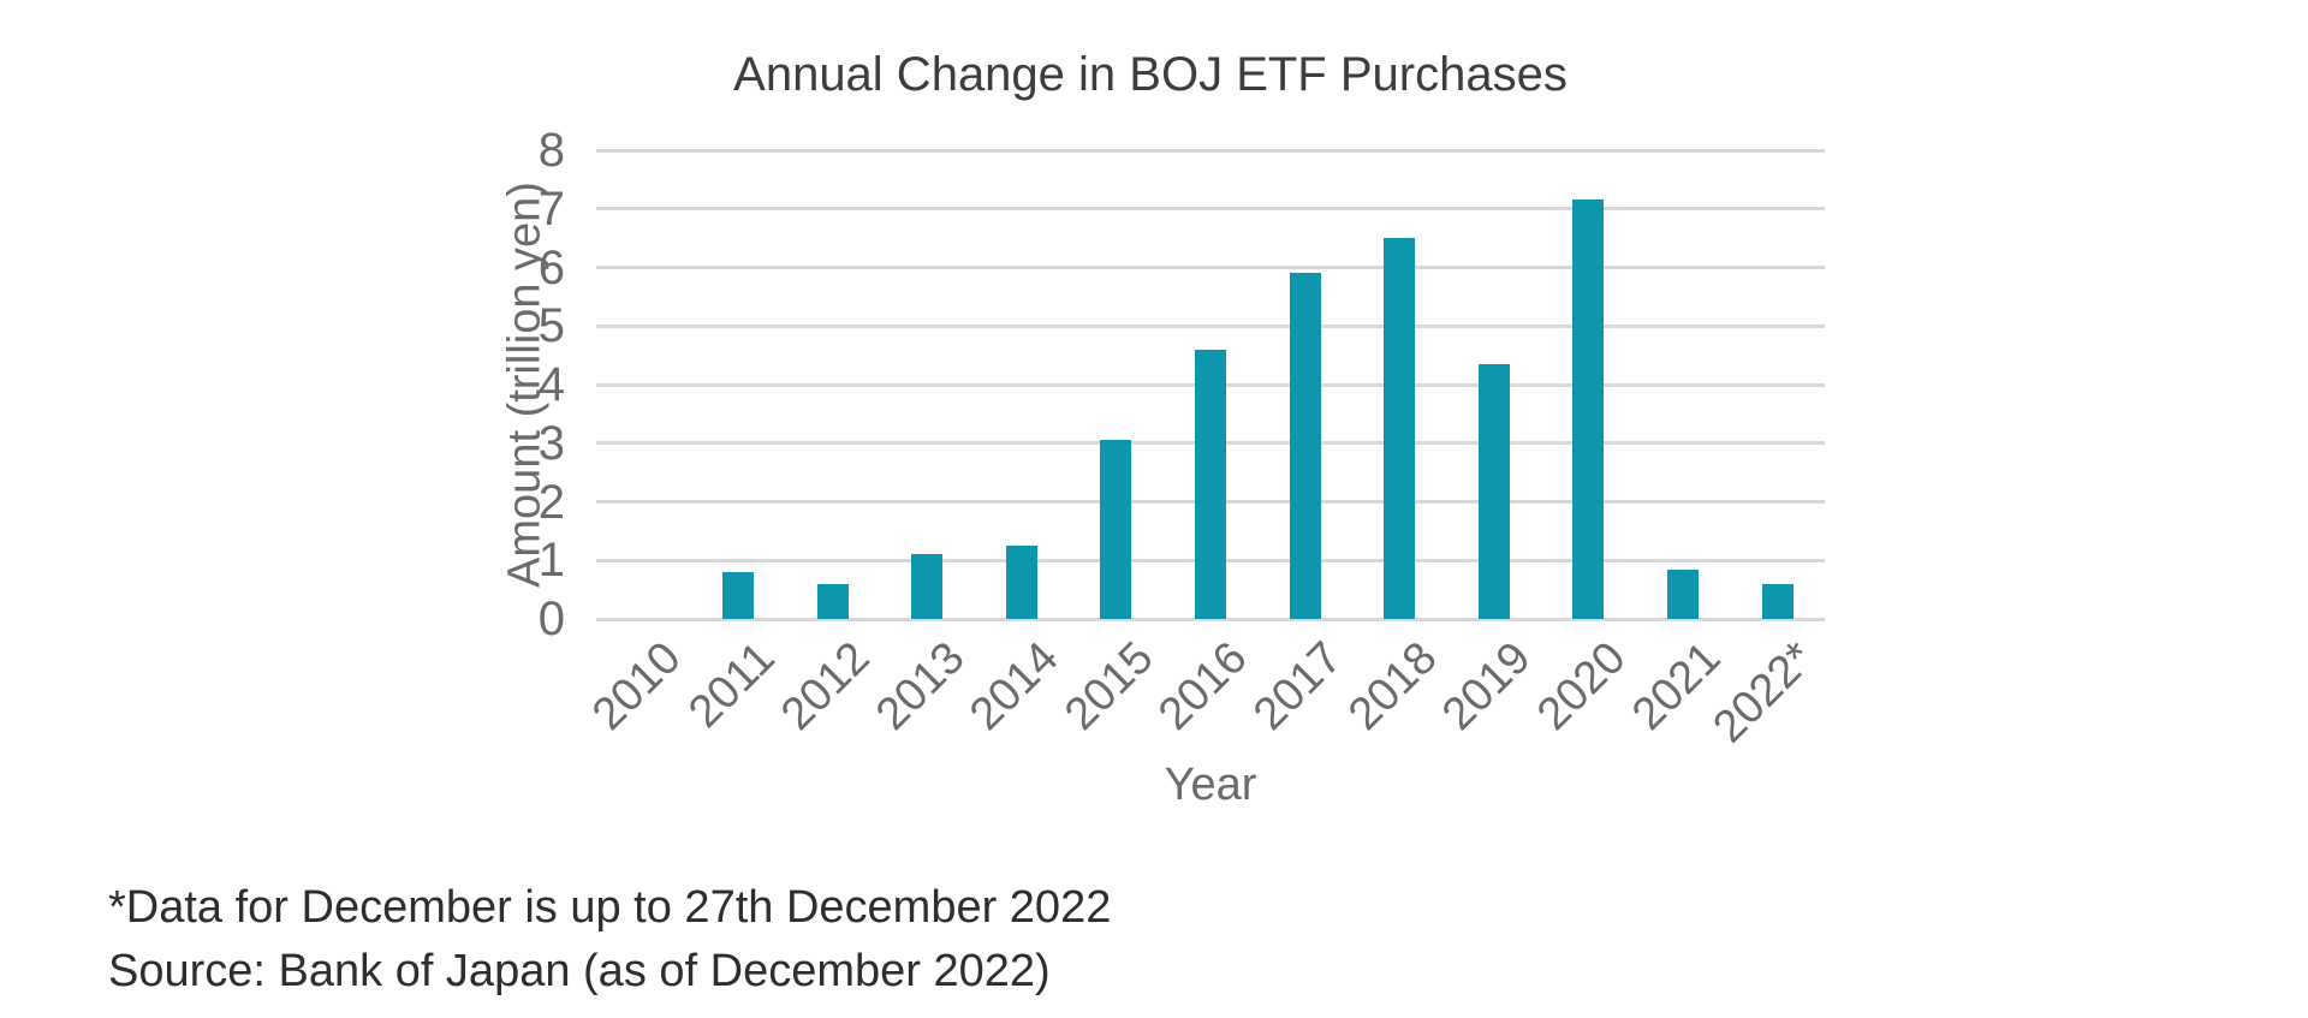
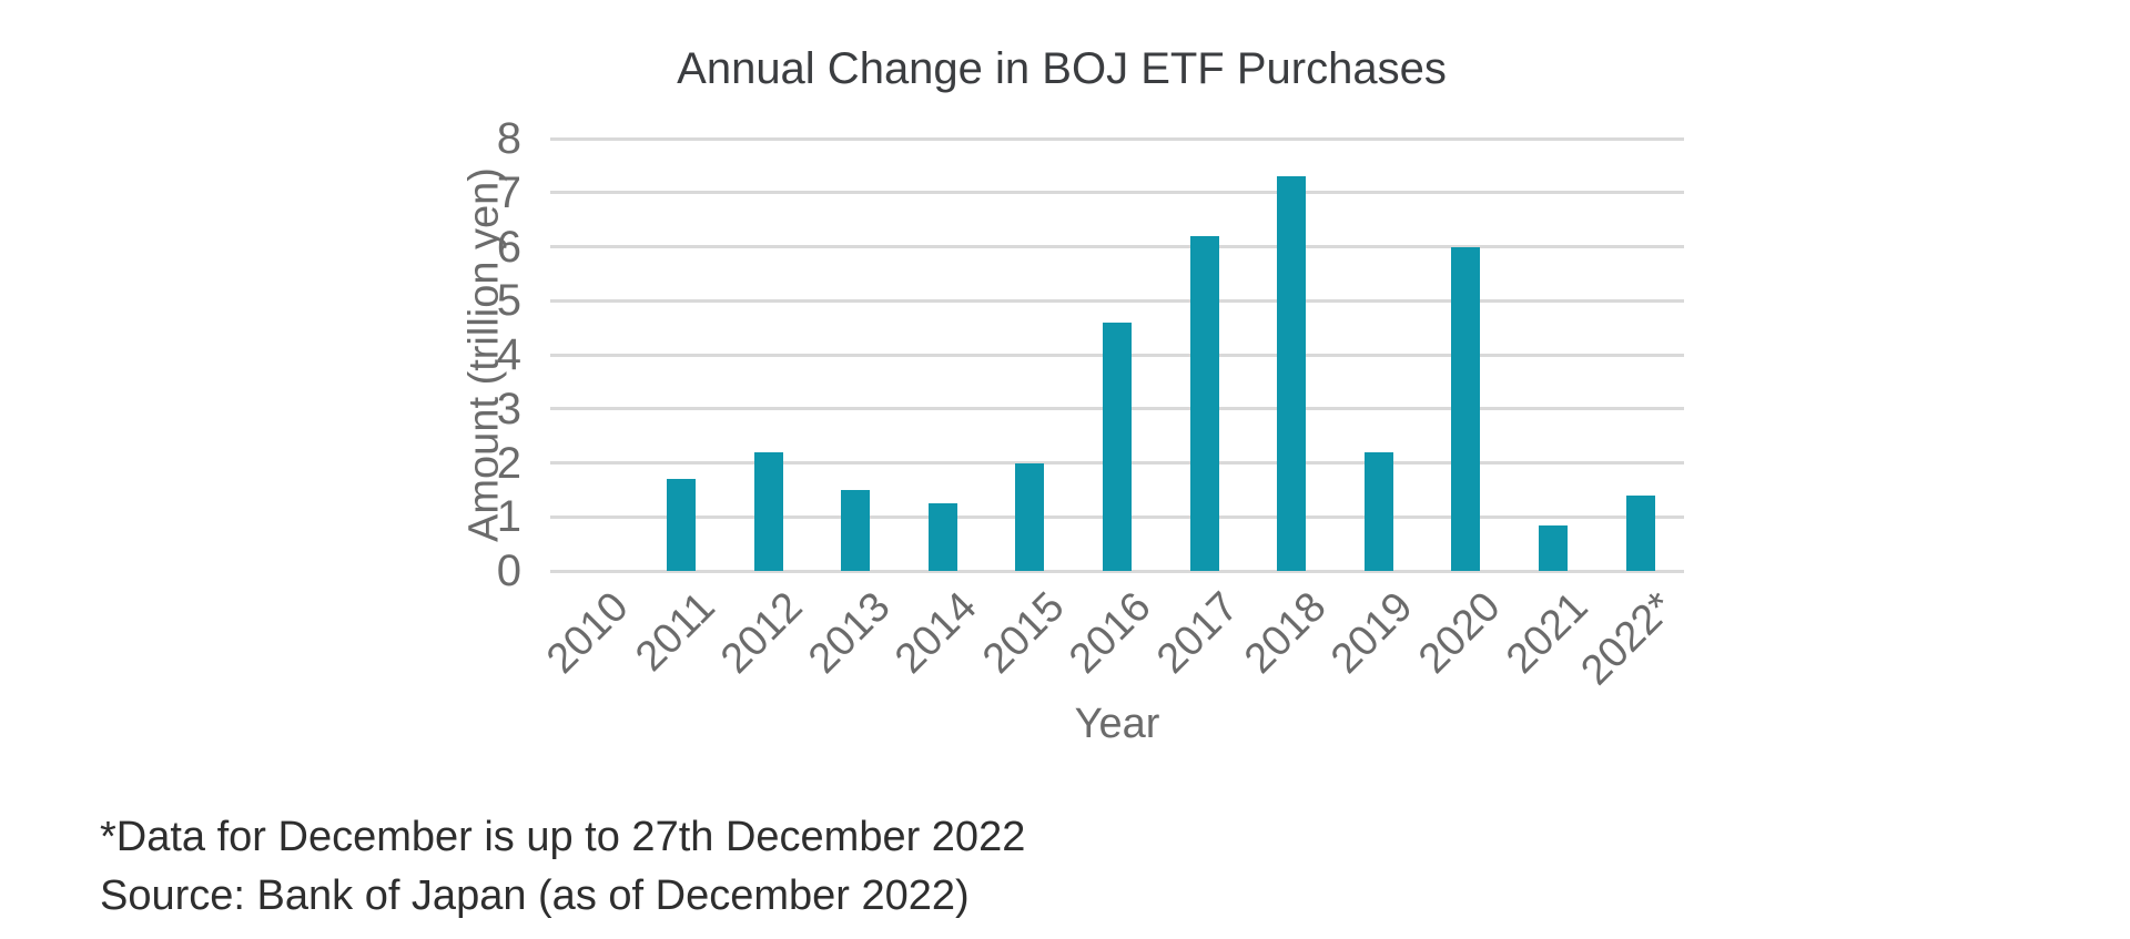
2011: 0.8 -> 1.7
2012: 0.6 -> 2.2
2013: 1.1 -> 1.5
2015: 3.0 -> 2.0
2017: 5.9 -> 6.2
2018: 6.5 -> 7.3
2019: 4.3 -> 2.2
2020: 7.2 -> 6.0
2022*: 0.6 -> 1.4
